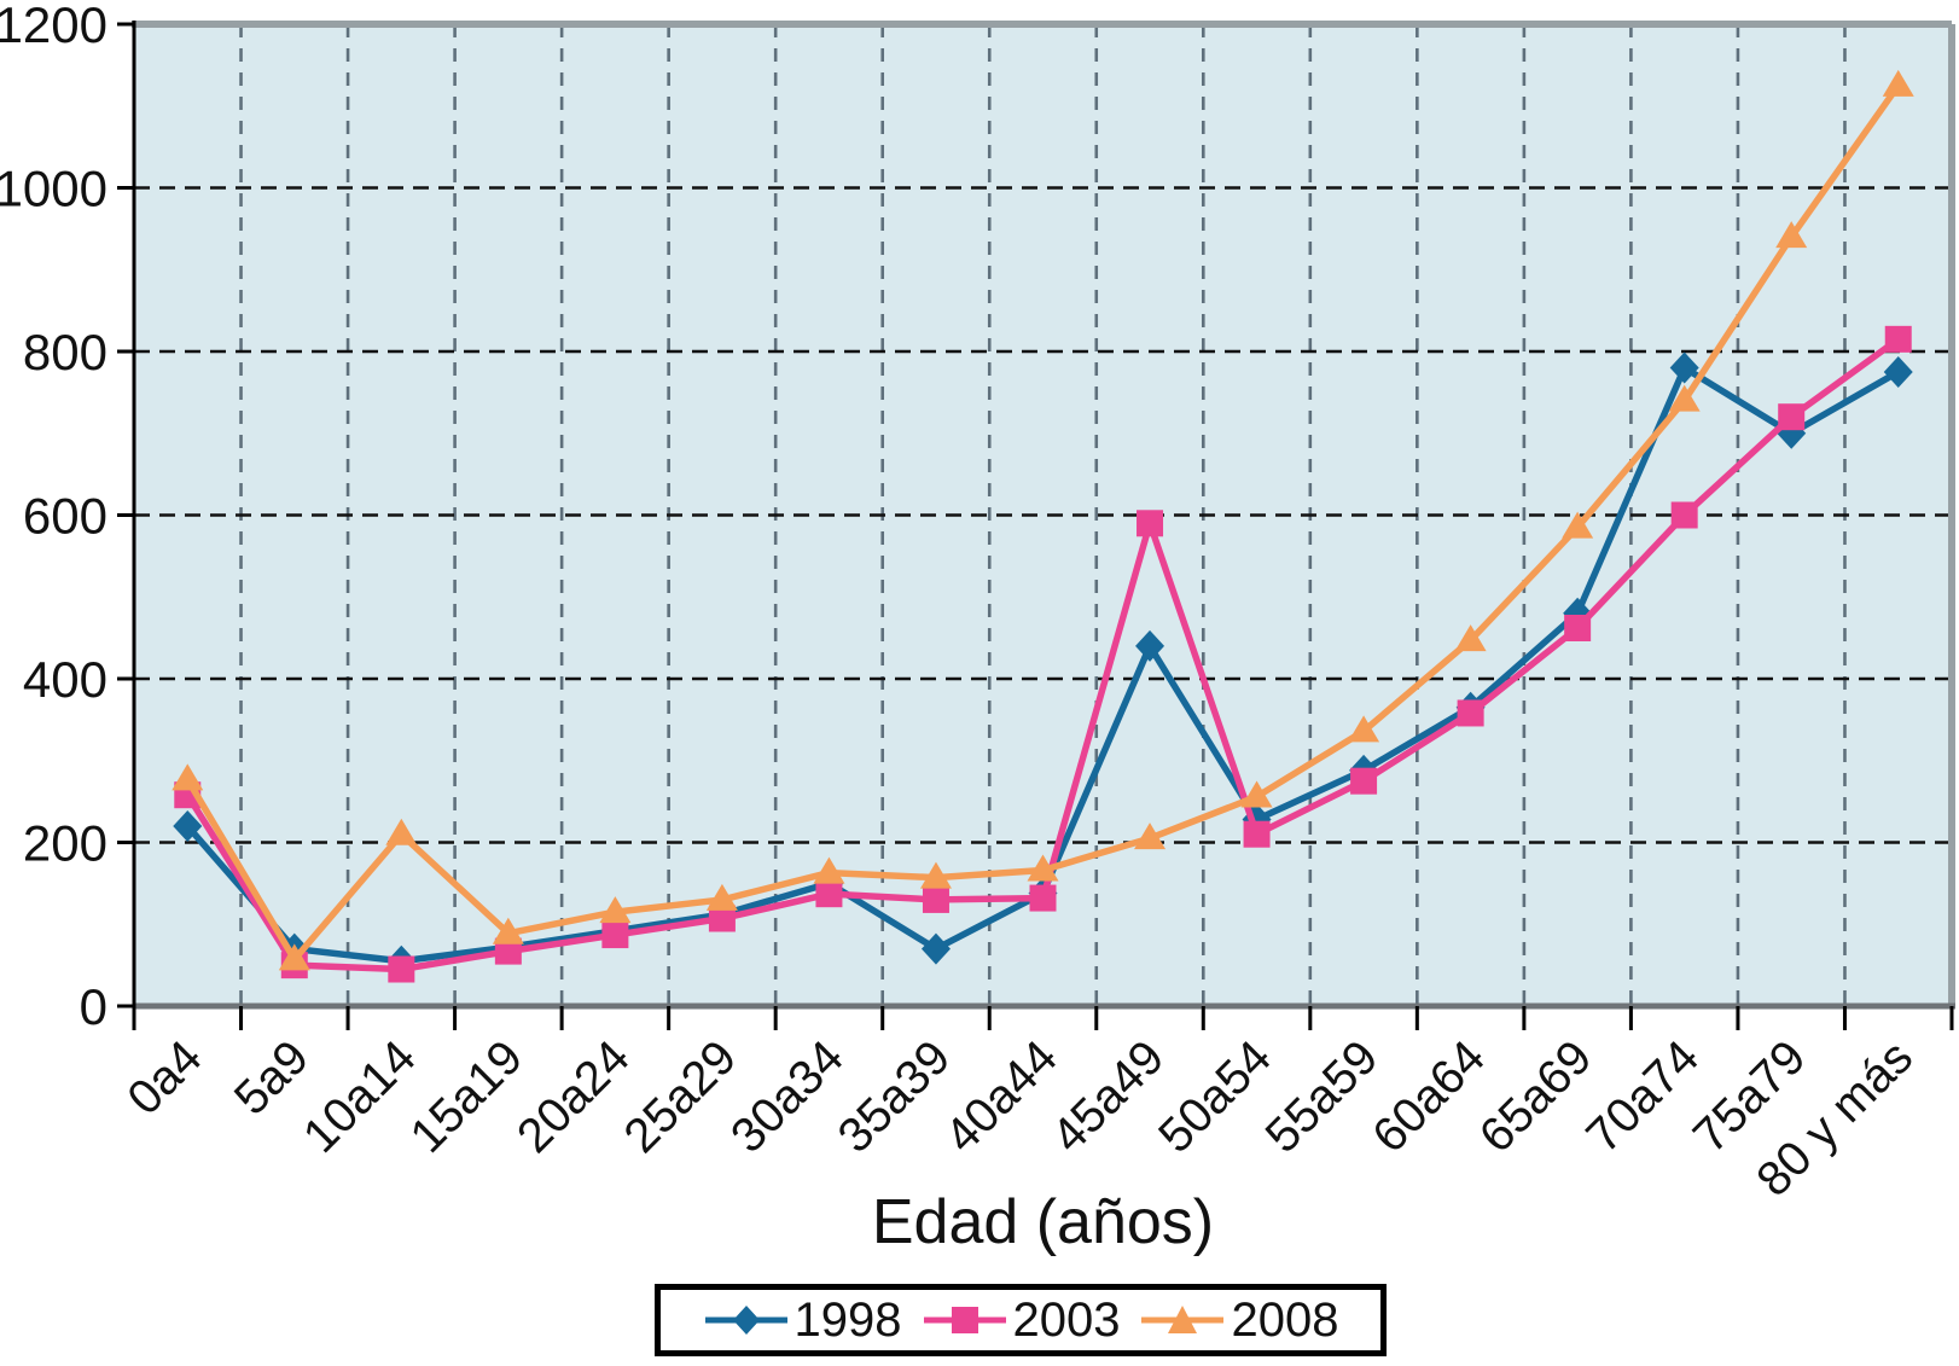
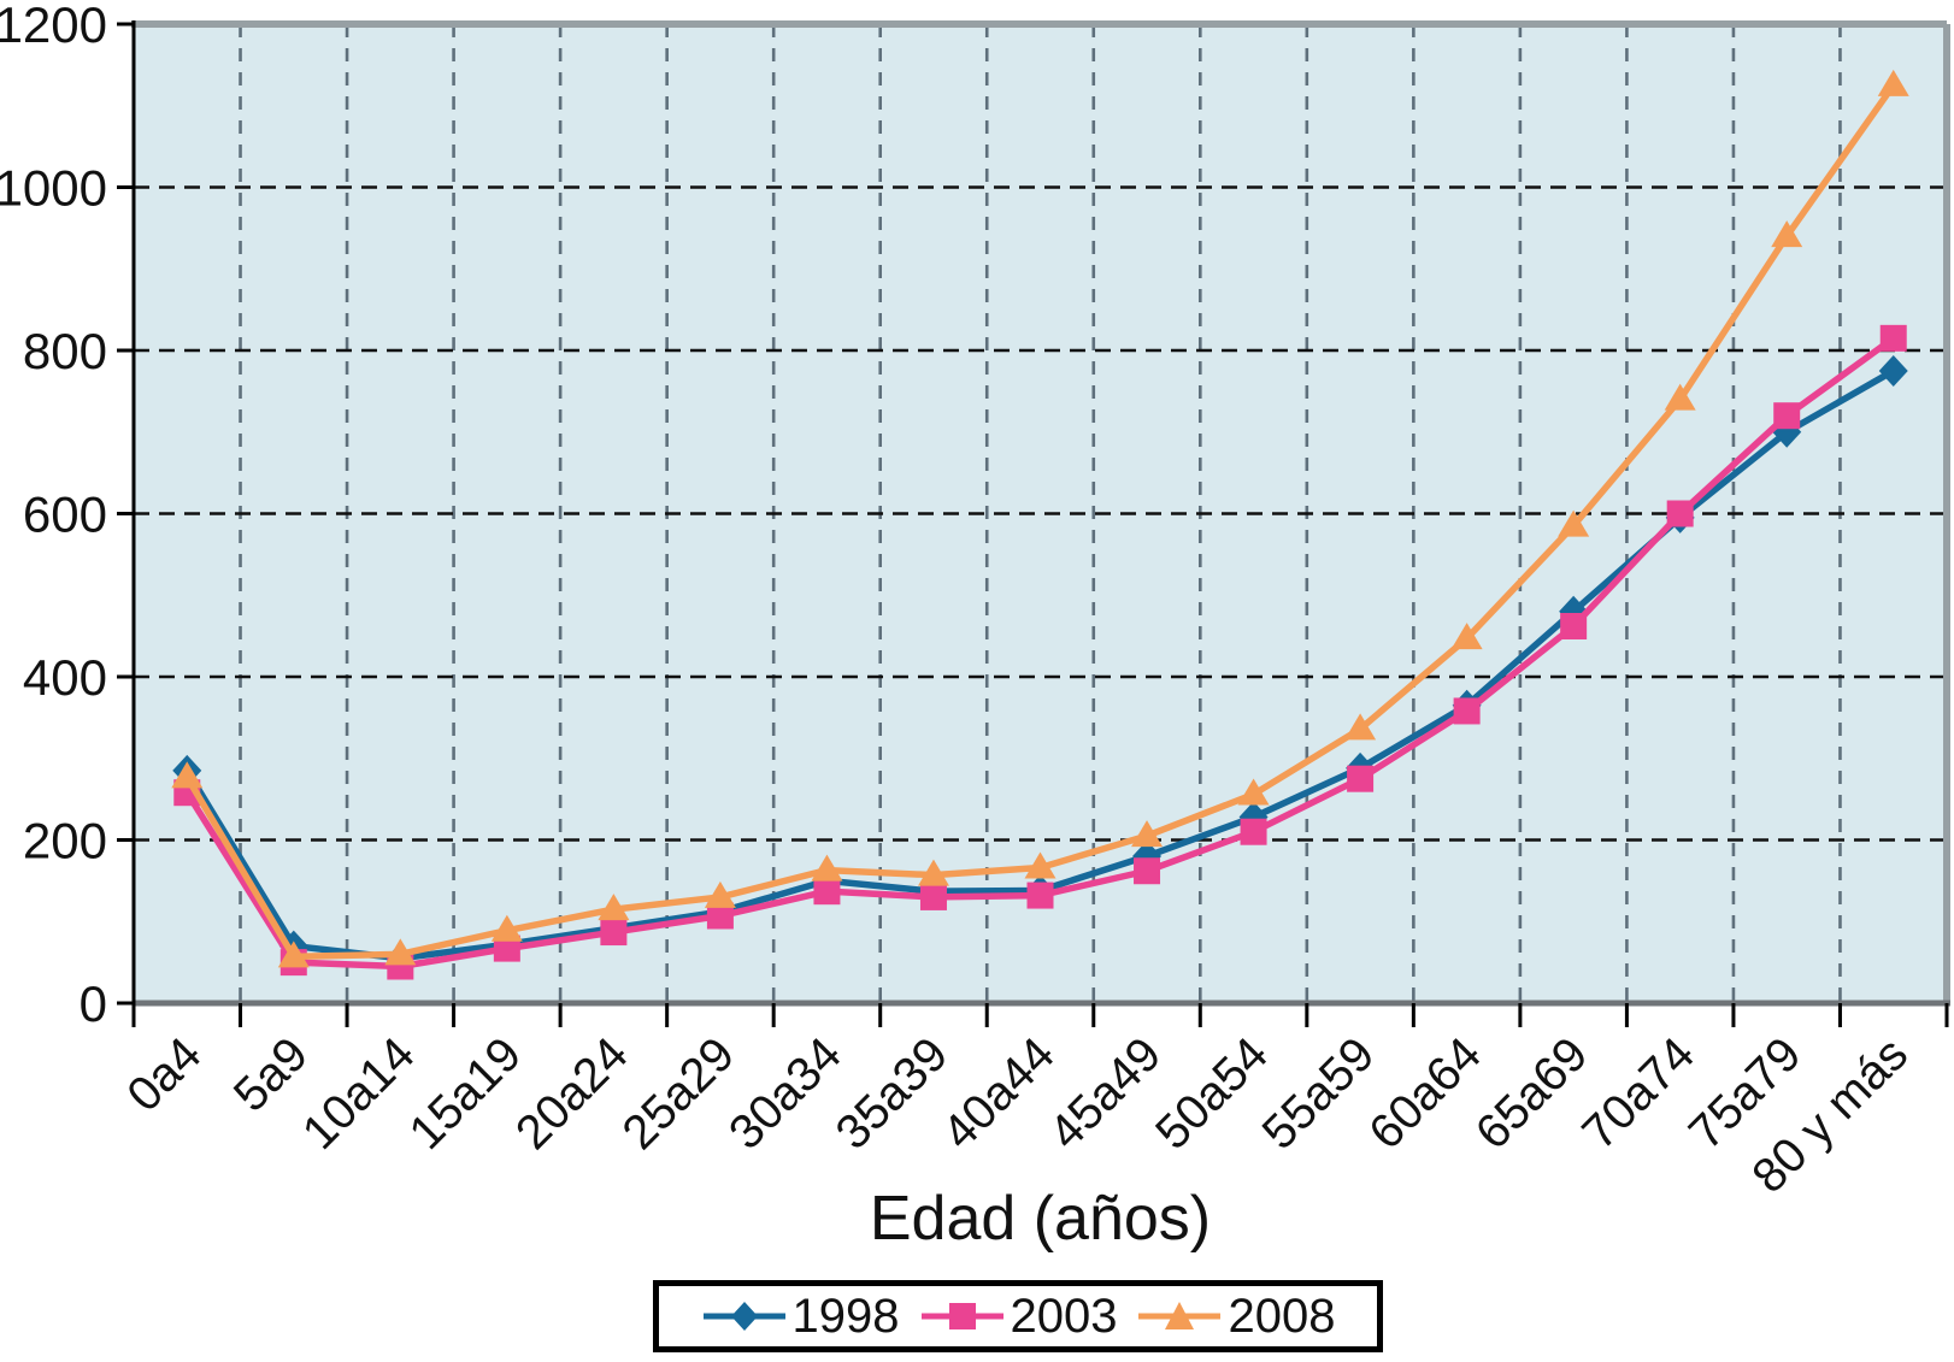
1998/0a4: 220 -> 280
2008/10a14: 210 -> 60
1998/35a39: 70 -> 140
1998/45a49: 440 -> 180
2003/45a49: 590 -> 160
1998/70a74: 780 -> 600
